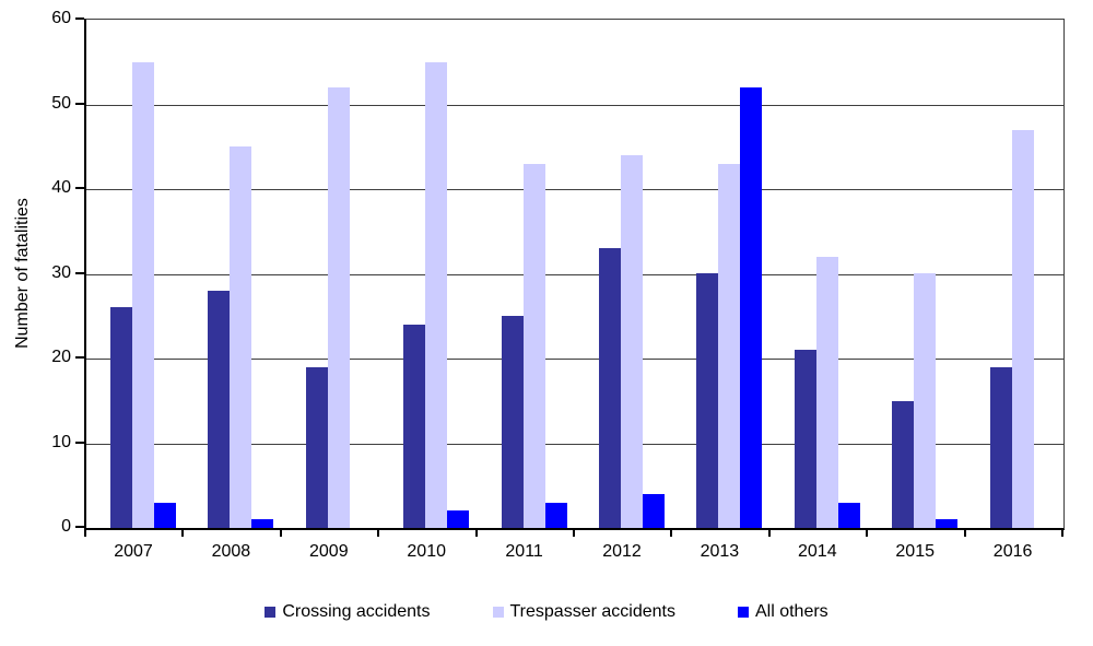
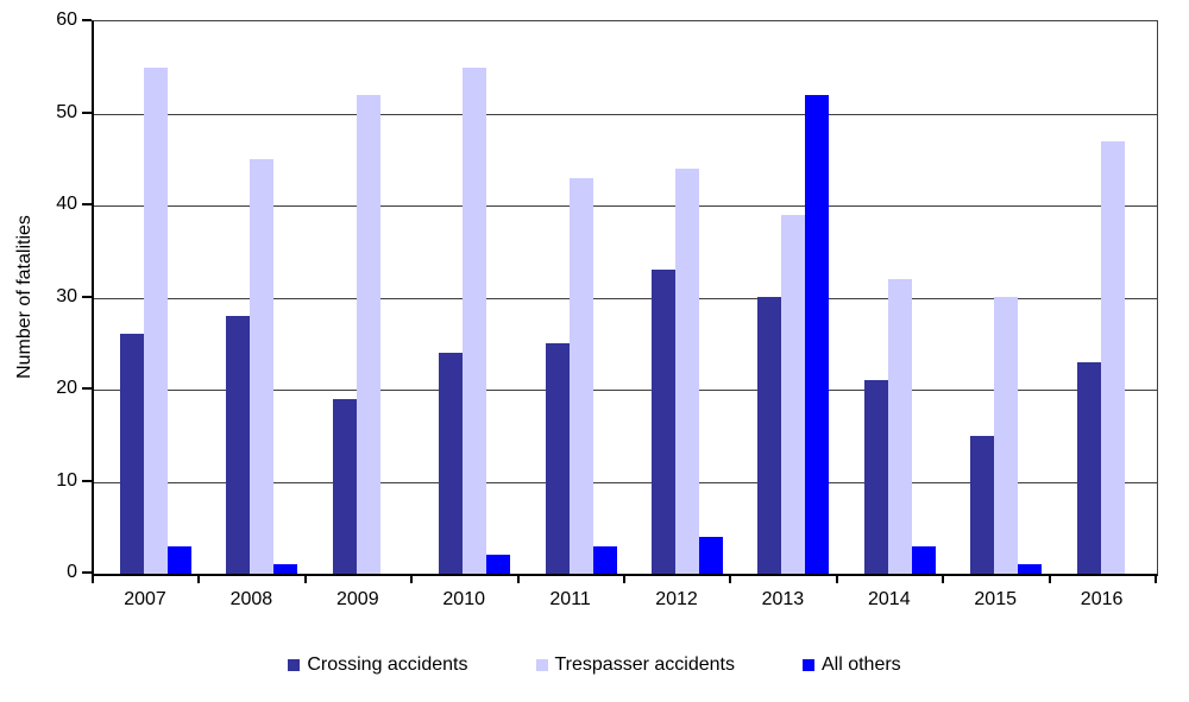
Trespasser accidents/2013: 43 -> 39
Crossing accidents/2016: 19 -> 23
